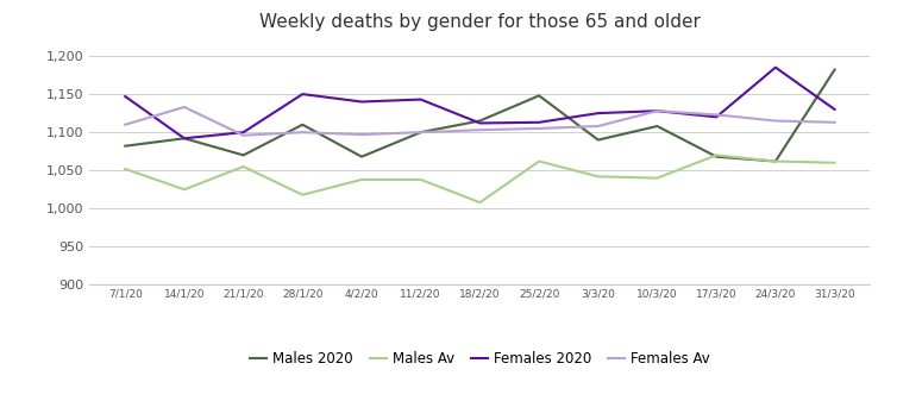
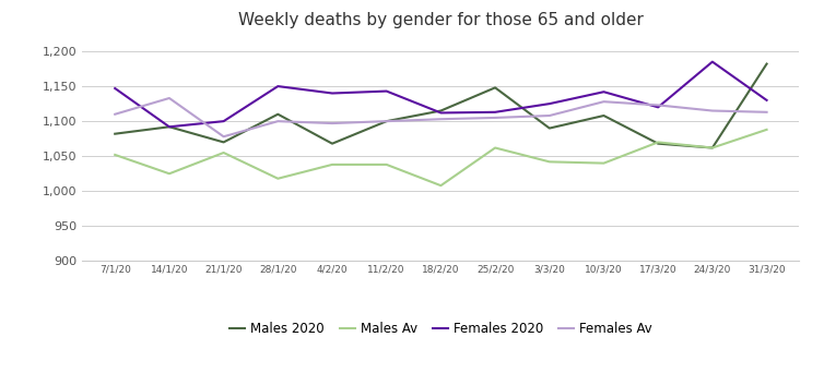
Females Av/21/1/20: 1,096 -> 1,078
Females 2020/10/3/20: 1,128 -> 1,142
Males Av/31/3/20: 1,060 -> 1,088
